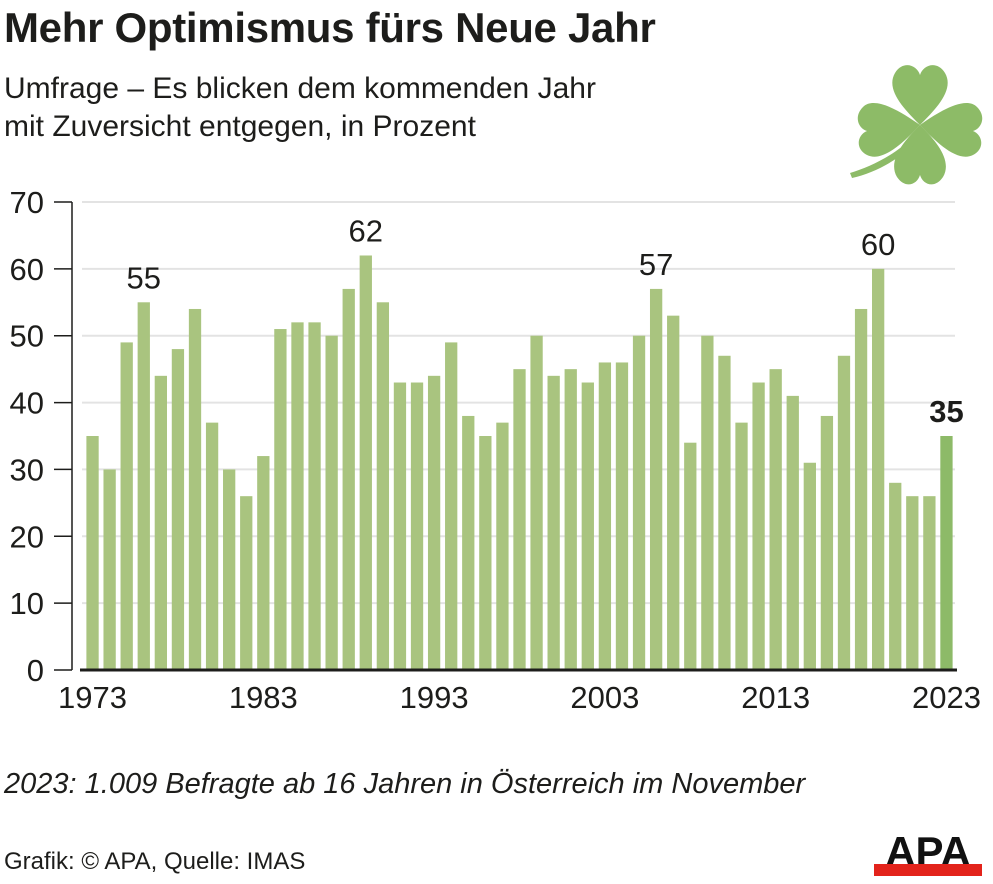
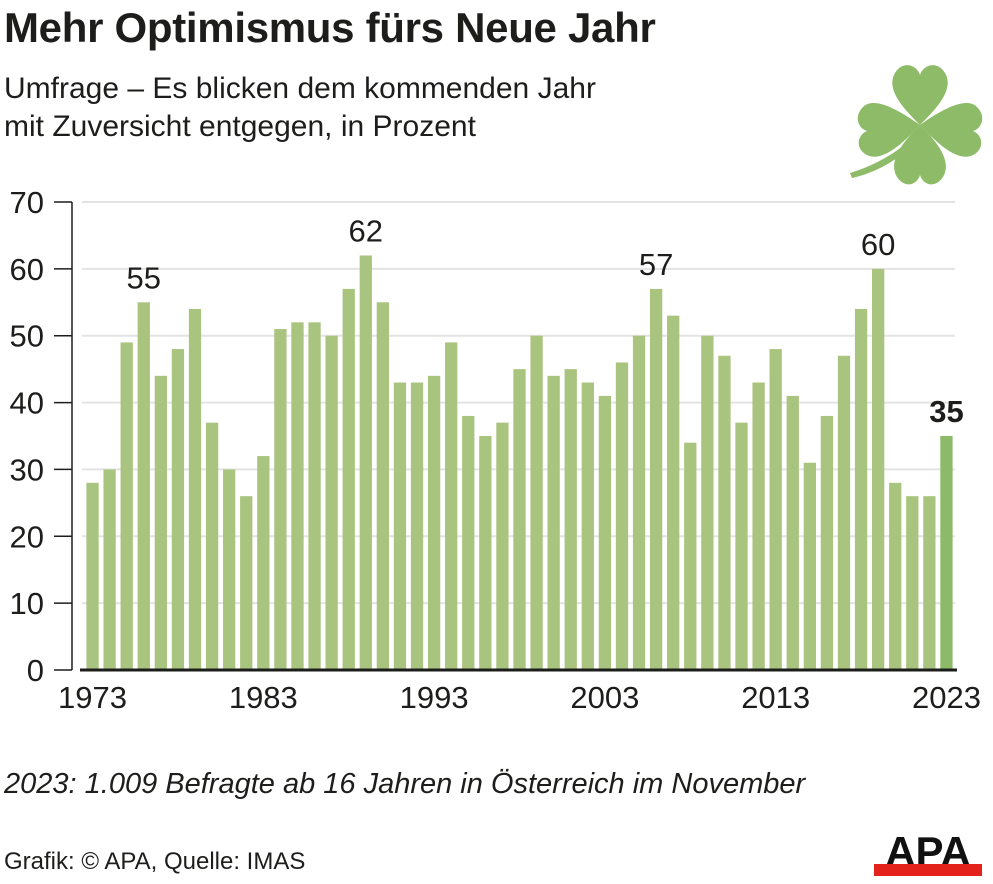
1973: 35 -> 28
2003: 46 -> 41
2013: 45 -> 48
